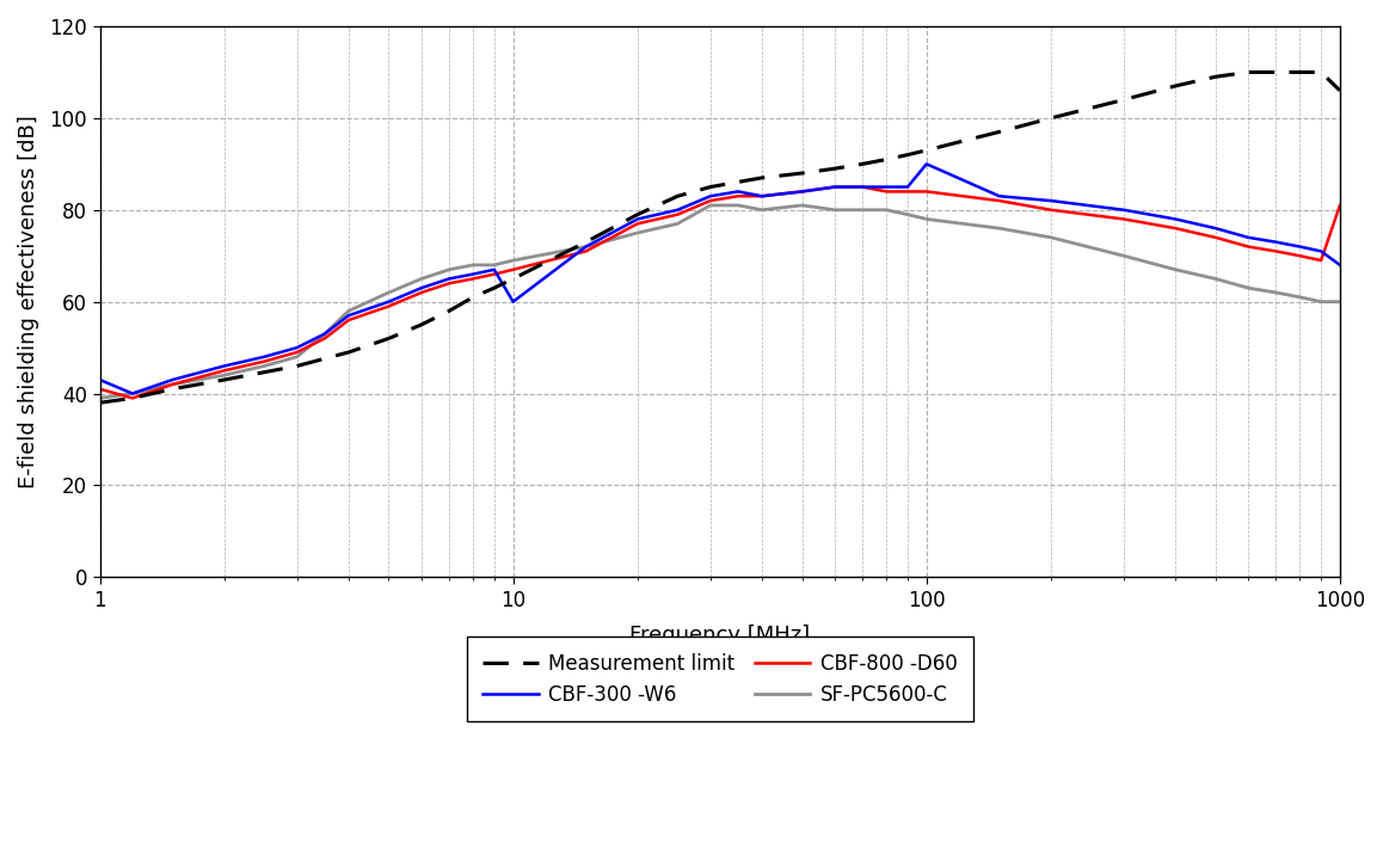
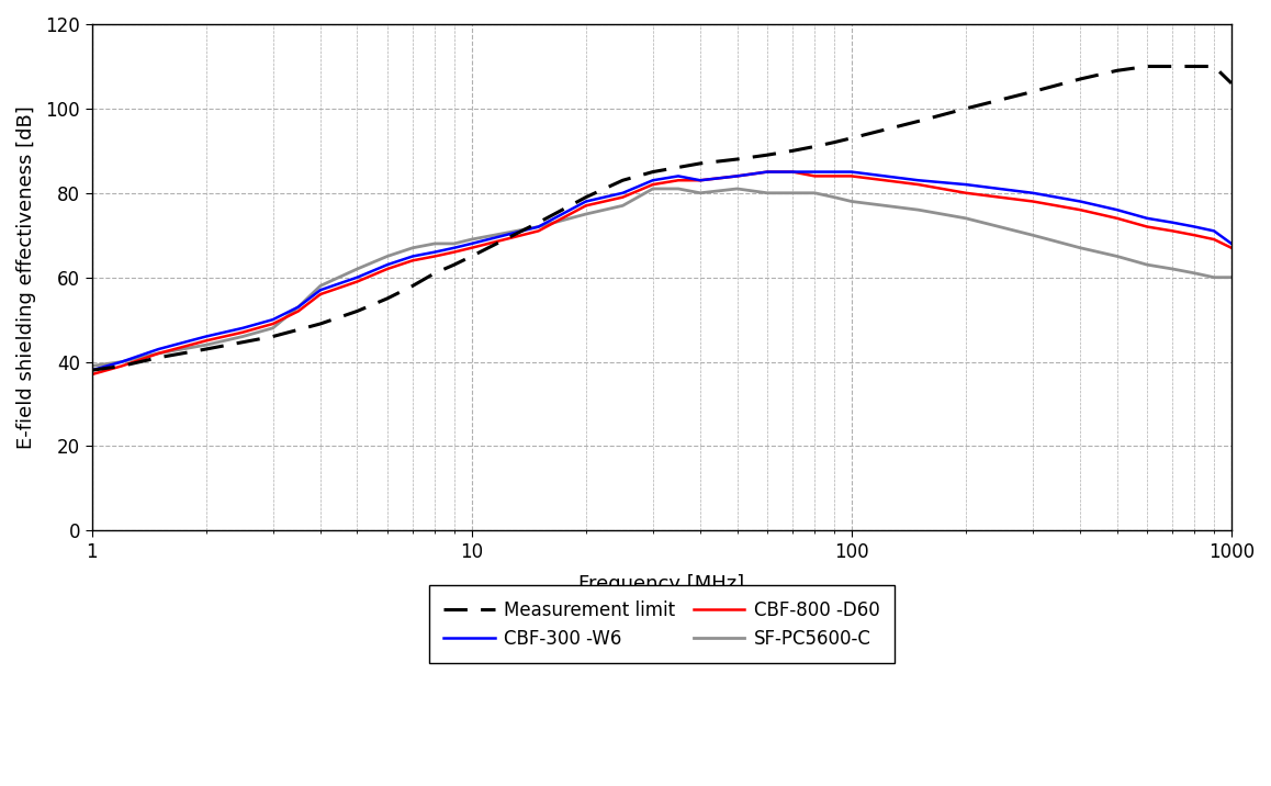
CBF-300 -W6/1: 43 -> 38
CBF-800 -D60/1: 41 -> 37
CBF-300 -W6/10: 60 -> 68
CBF-300 -W6/100: 90 -> 85
CBF-800 -D60/1000: 81 -> 67
